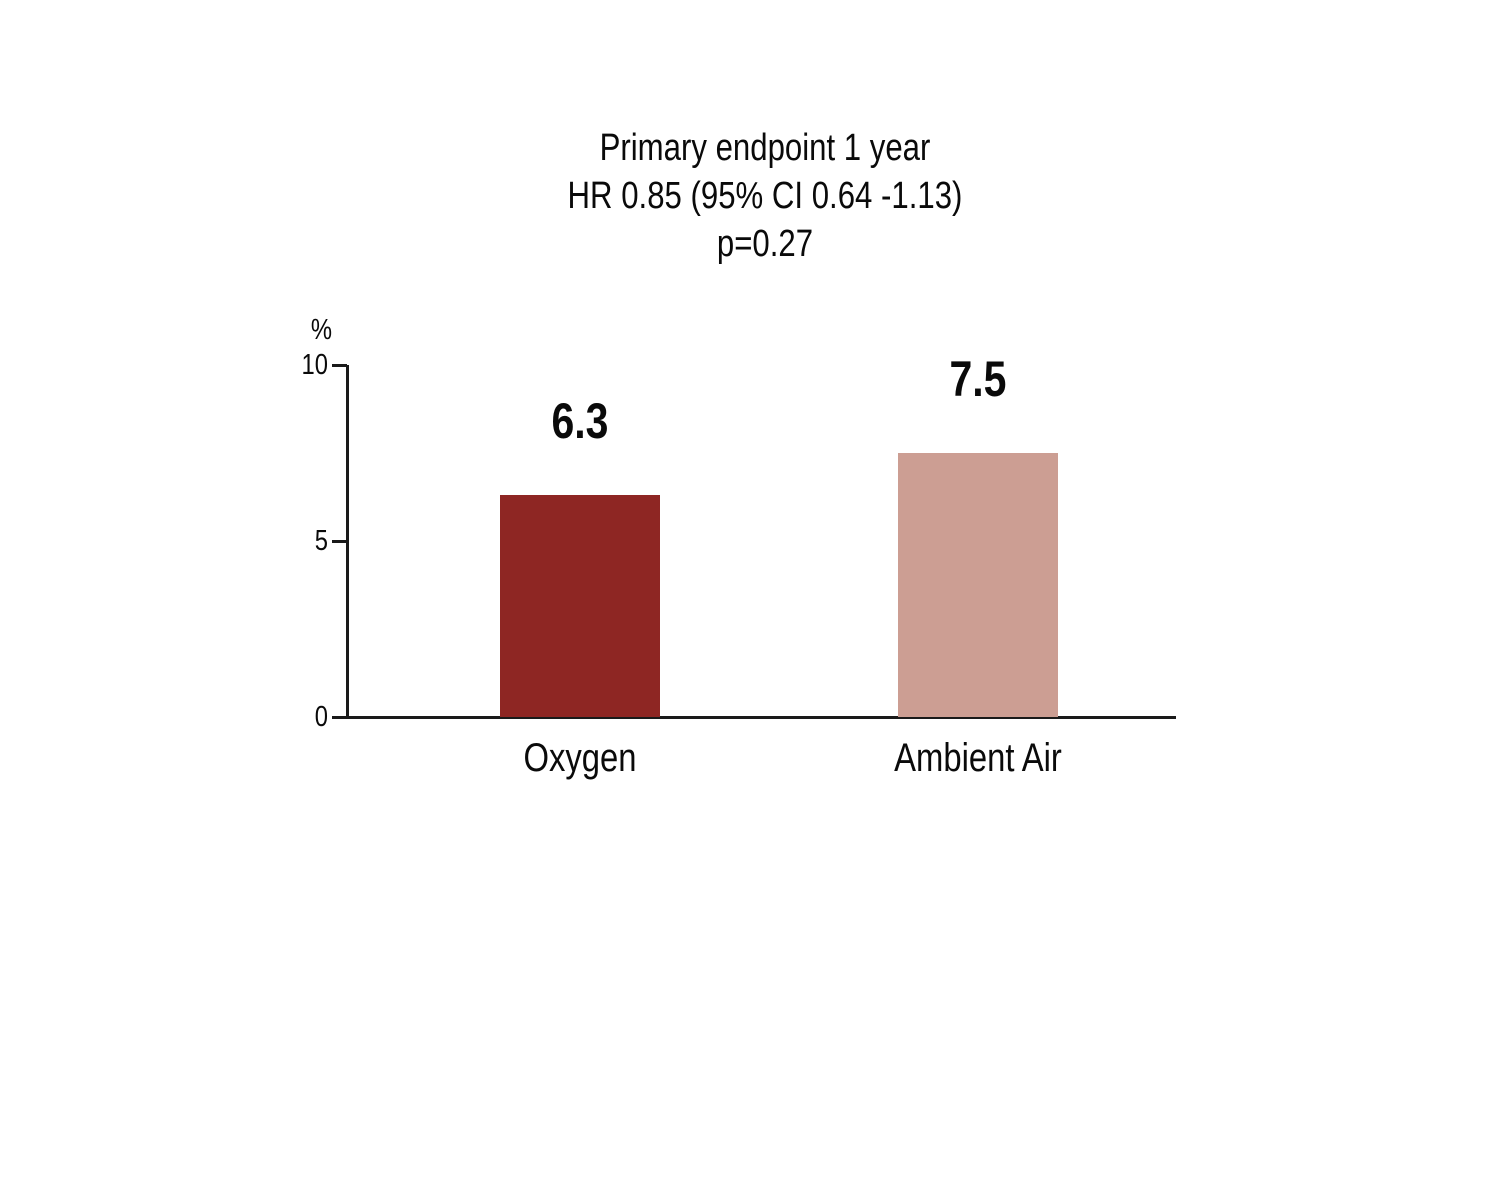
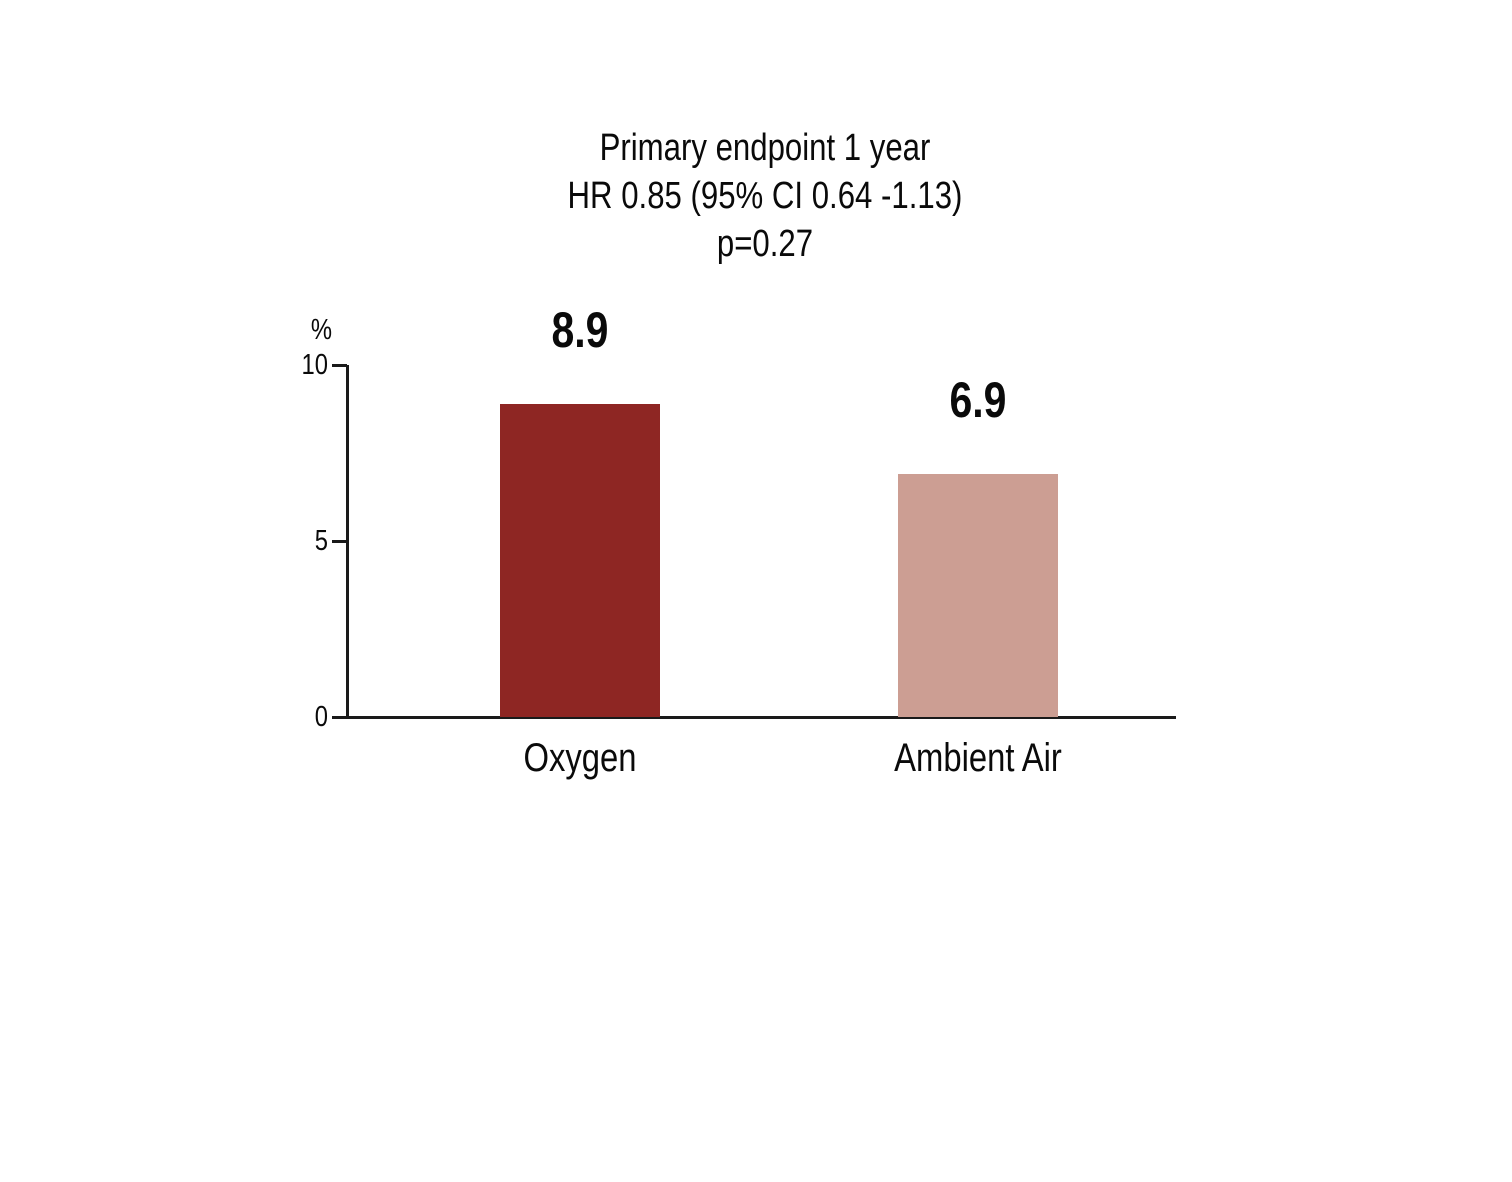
Oxygen: 6.3 -> 8.9
Ambient Air: 7.5 -> 6.9
